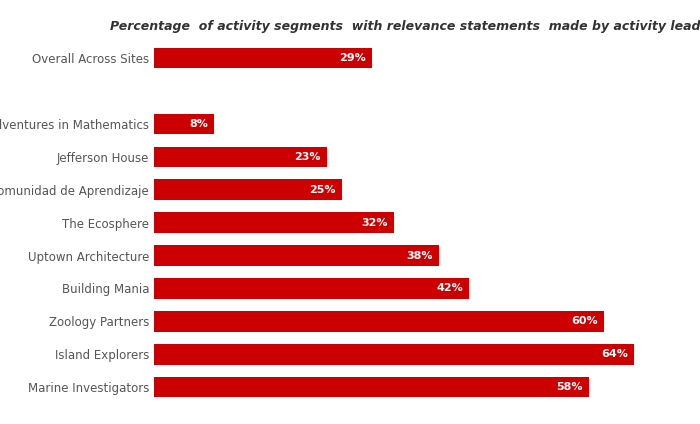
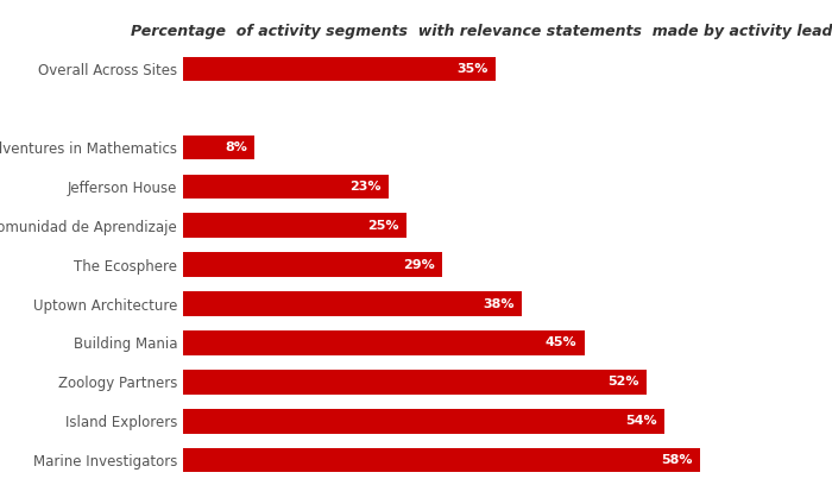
Overall Across Sites: 29% -> 35%
The Ecosphere: 32% -> 29%
Building Mania: 42% -> 45%
Zoology Partners: 60% -> 52%
Island Explorers: 64% -> 54%
